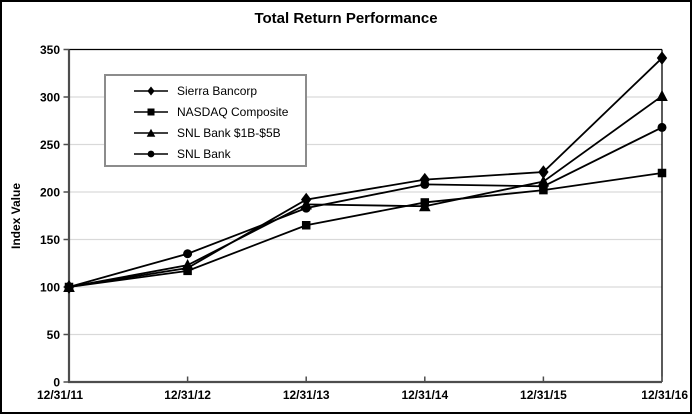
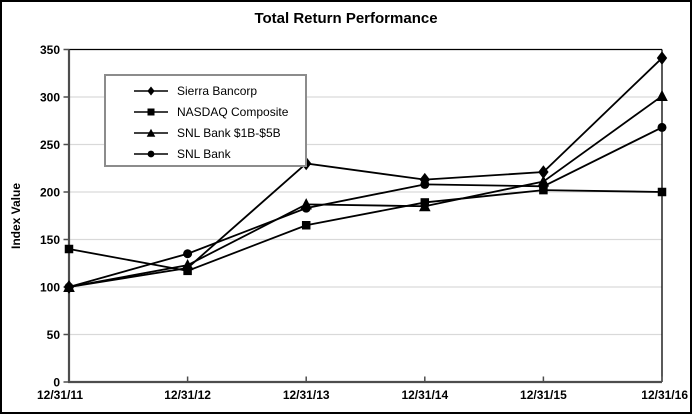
NASDAQ Composite/12/31/11: 100 -> 140
Sierra Bancorp/12/31/13: 190 -> 230
NASDAQ Composite/12/31/16: 220 -> 200
